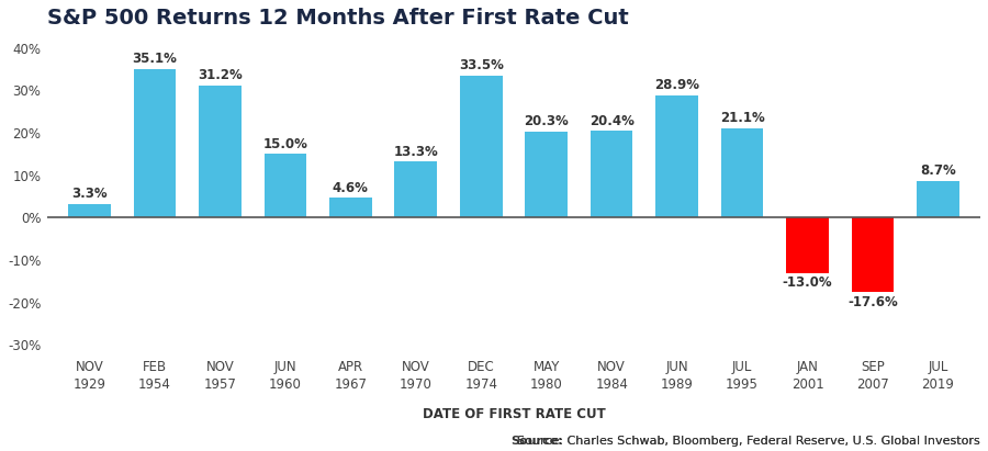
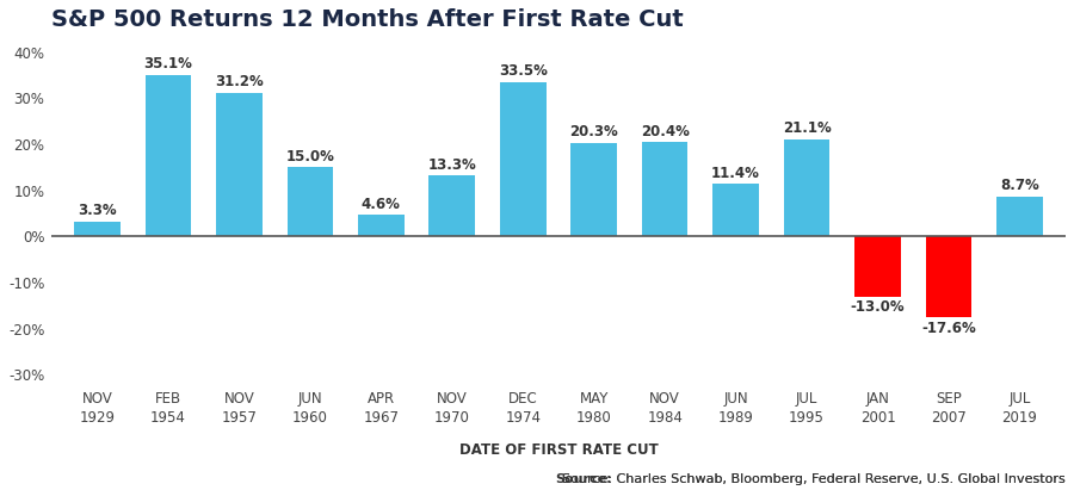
JUN 1989: 28.9% -> 11.4%
